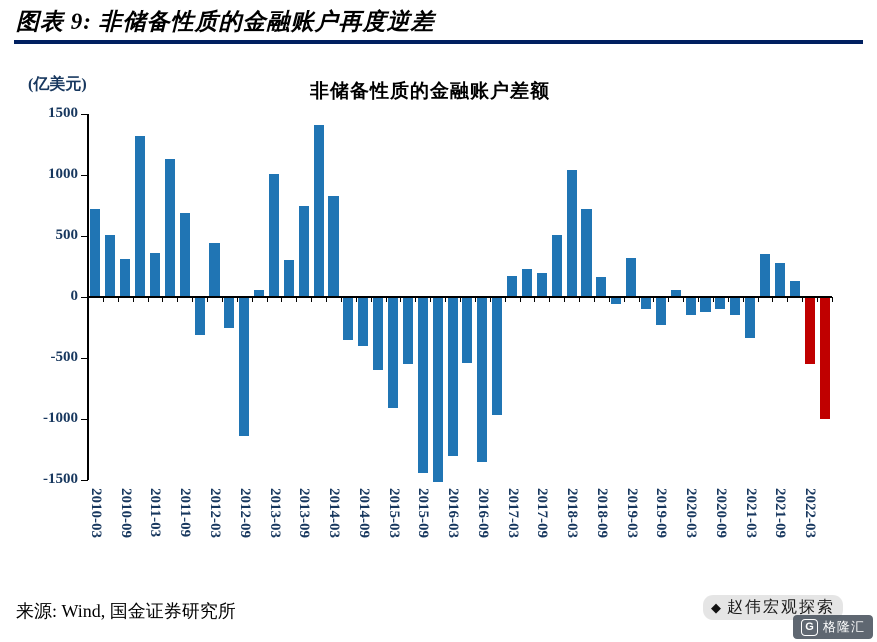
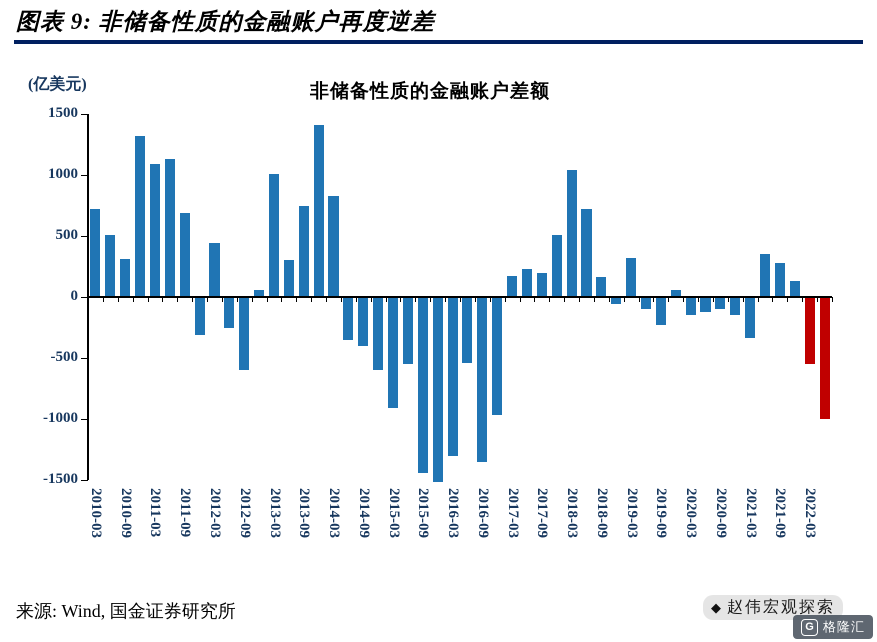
2011-03: 360 -> 1090
2012-09: -1140 -> -600
